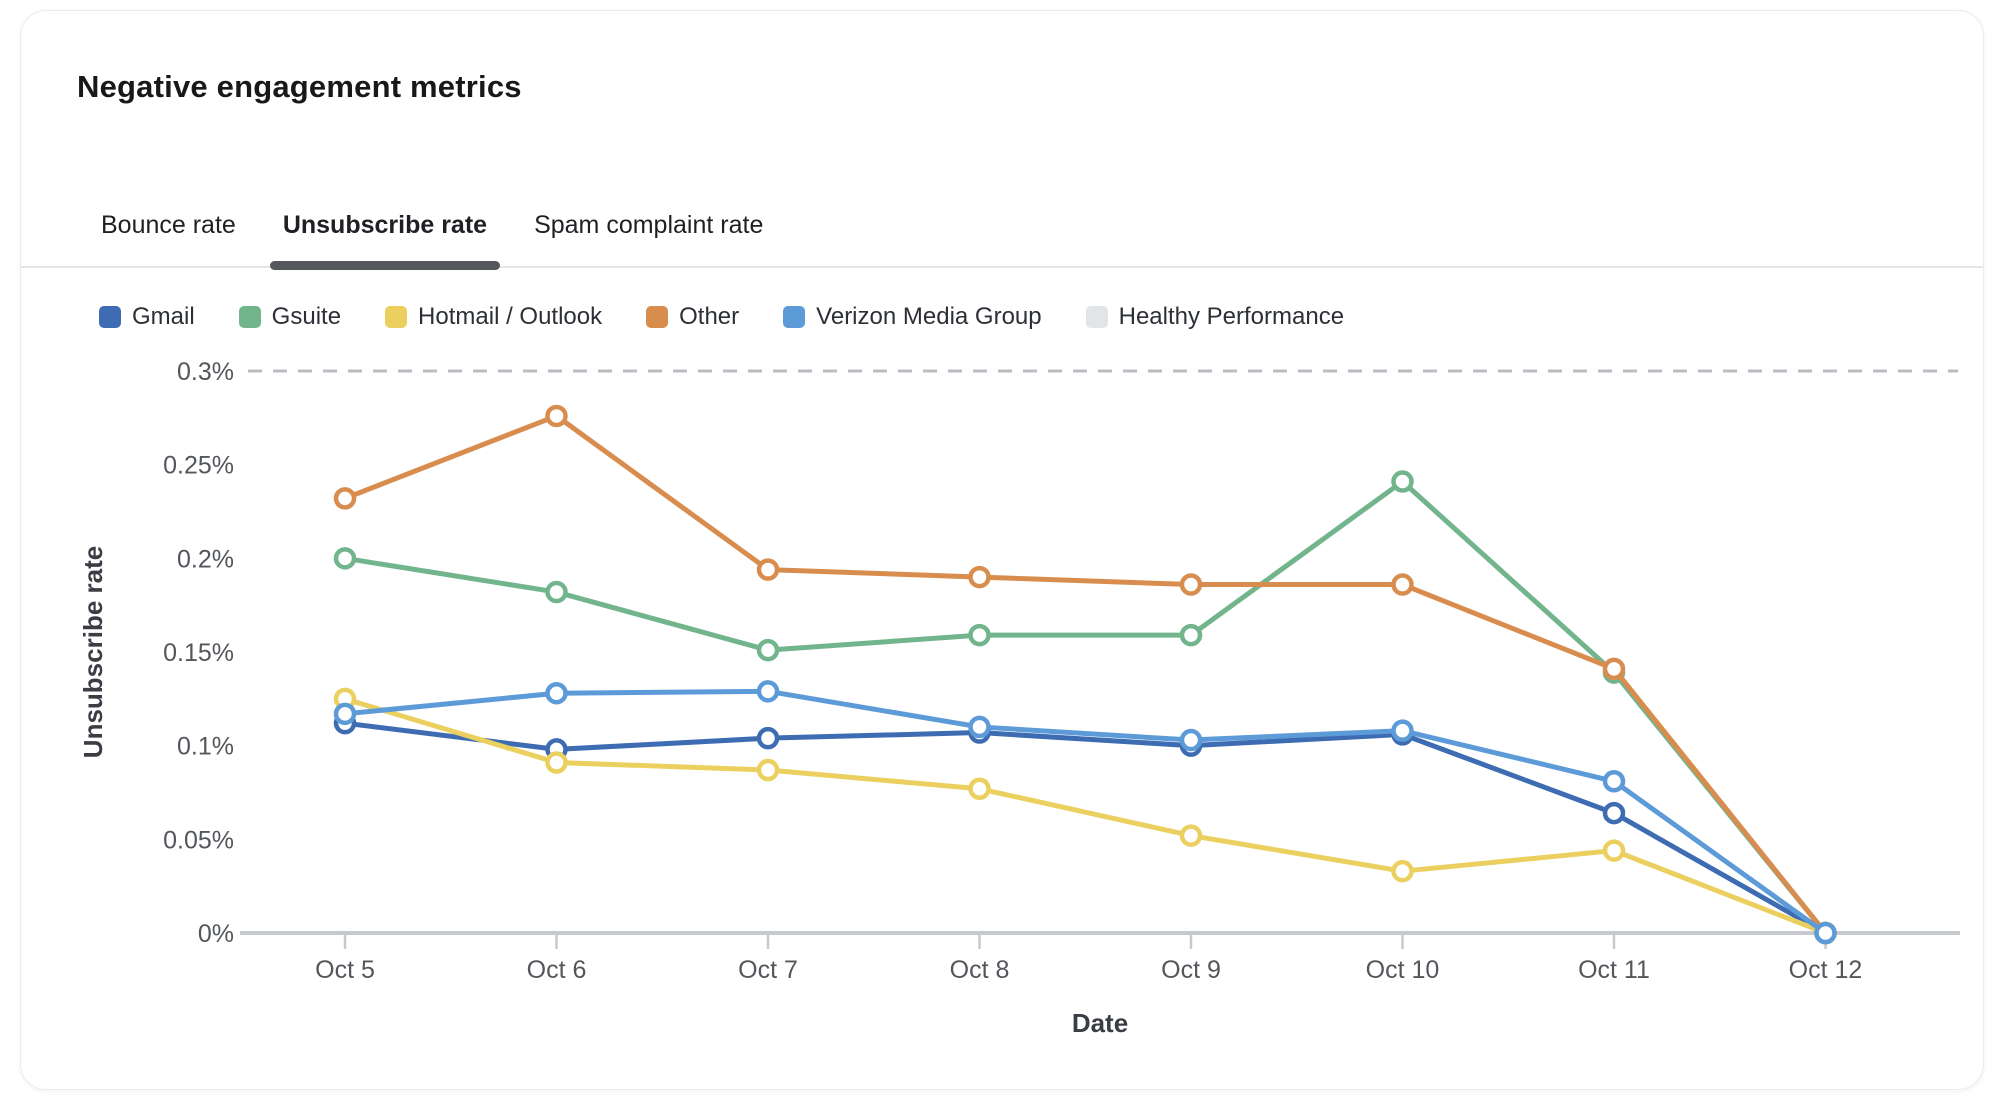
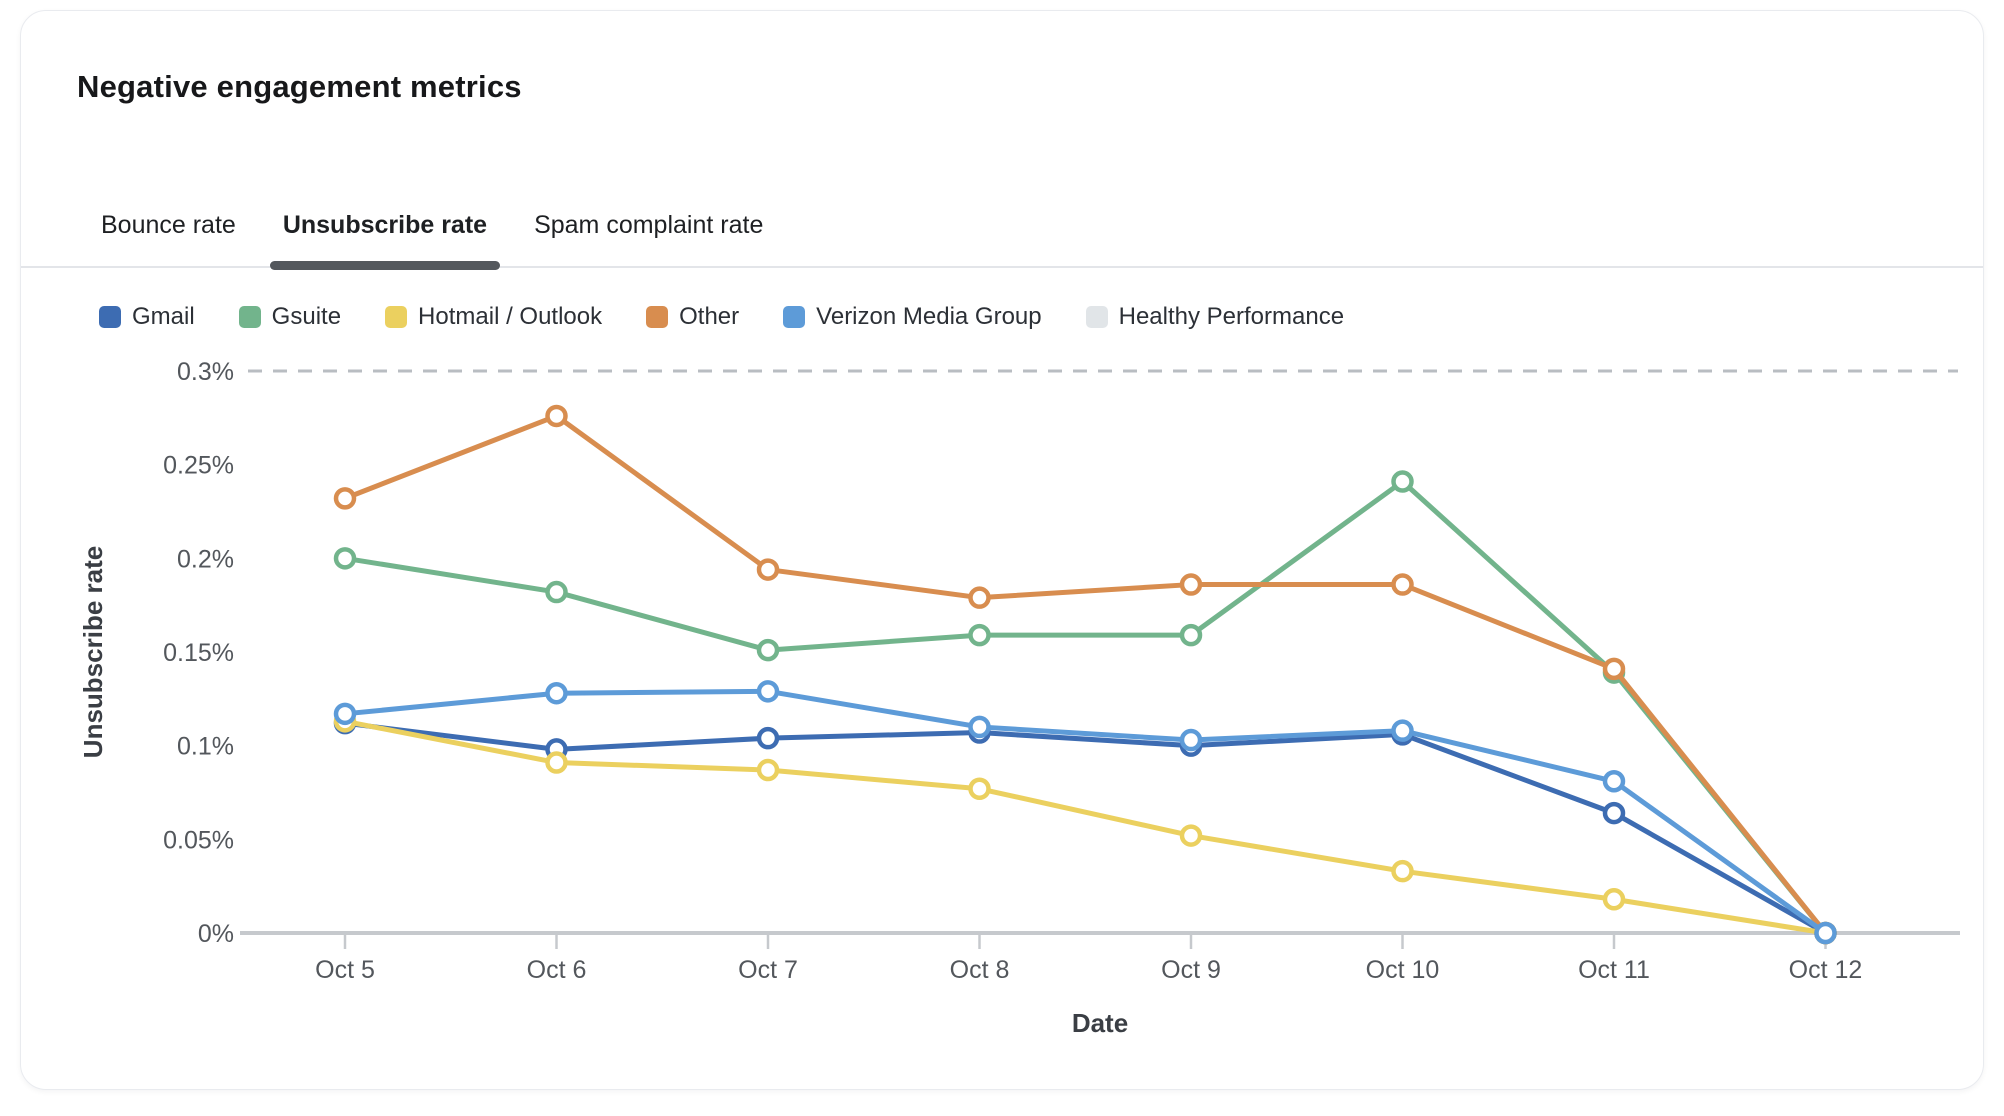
Hotmail / Outlook/Oct 5: 0.125% -> 0.113%
Other/Oct 8: 0.190% -> 0.179%
Hotmail / Outlook/Oct 11: 0.044% -> 0.018%
